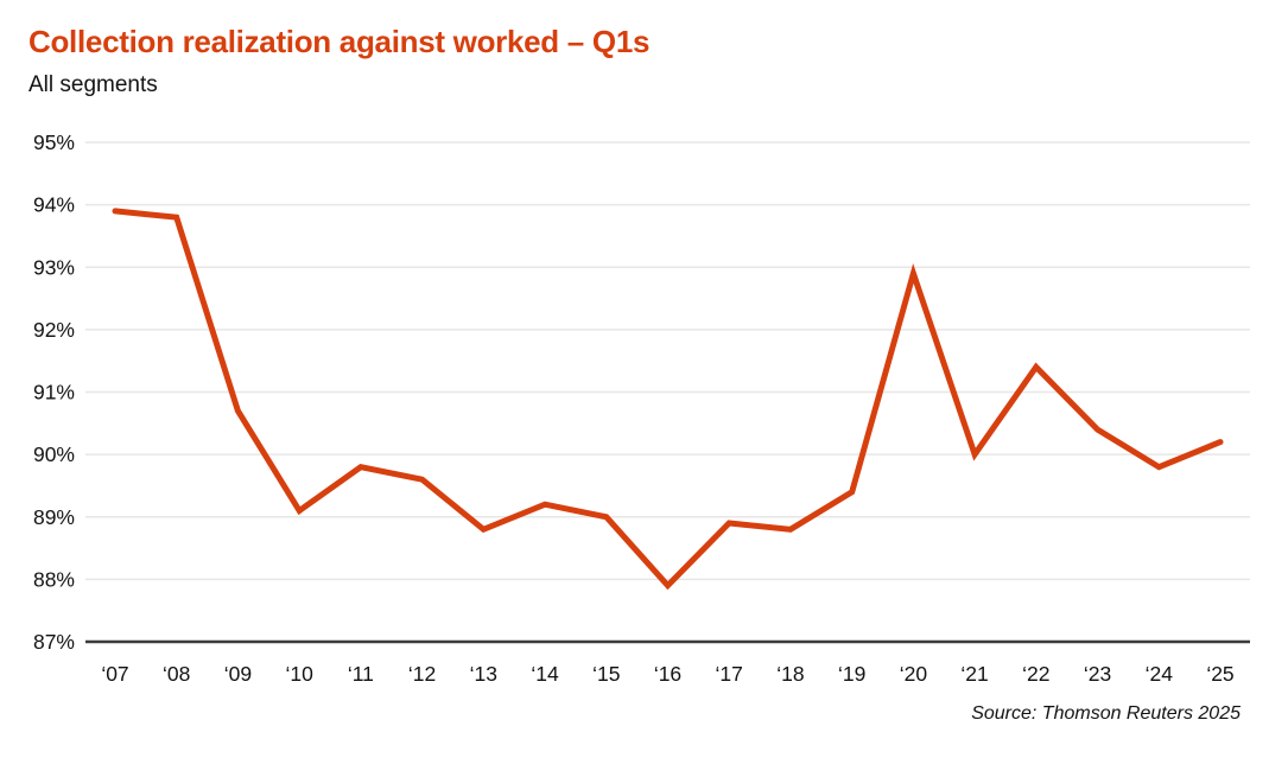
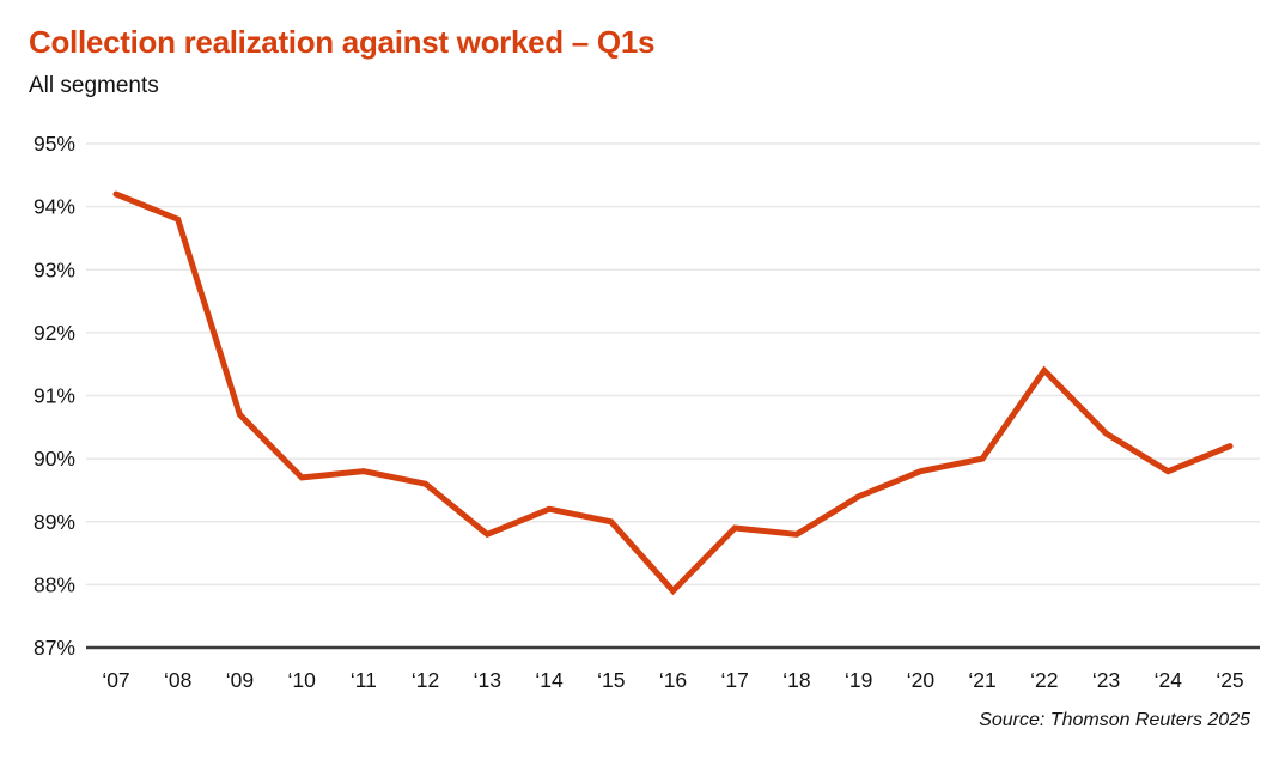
‘07: 93.9% -> 94.2%
‘10: 89.1% -> 89.7%
‘20: 92.9% -> 89.8%
